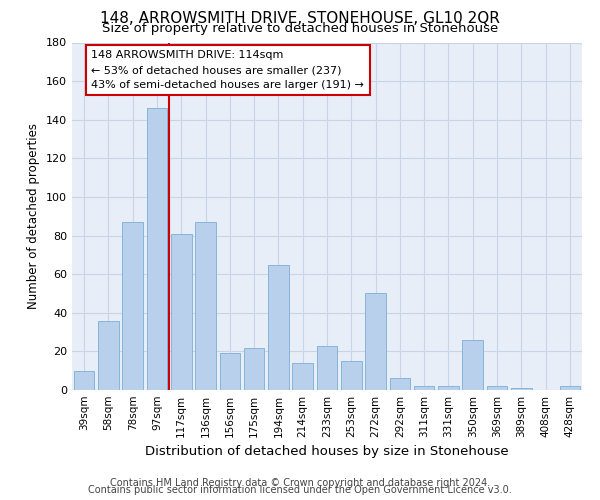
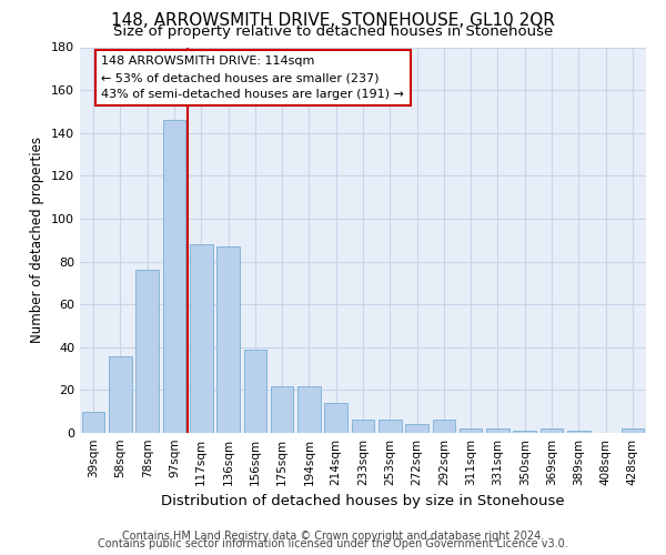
78sqm: 87 -> 76
117sqm: 81 -> 88
156sqm: 19 -> 39
194sqm: 65 -> 22
233sqm: 23 -> 6
253sqm: 15 -> 6
272sqm: 50 -> 4
350sqm: 26 -> 1
